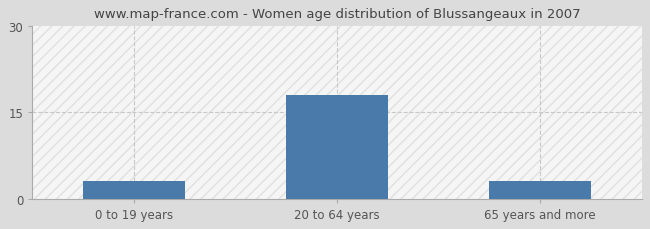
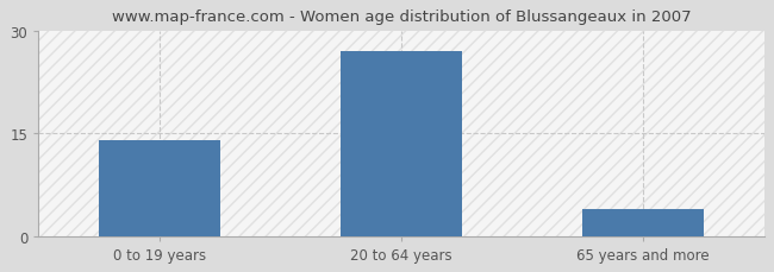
0 to 19 years: 3 -> 14
20 to 64 years: 18 -> 27
65 years and more: 3 -> 4
